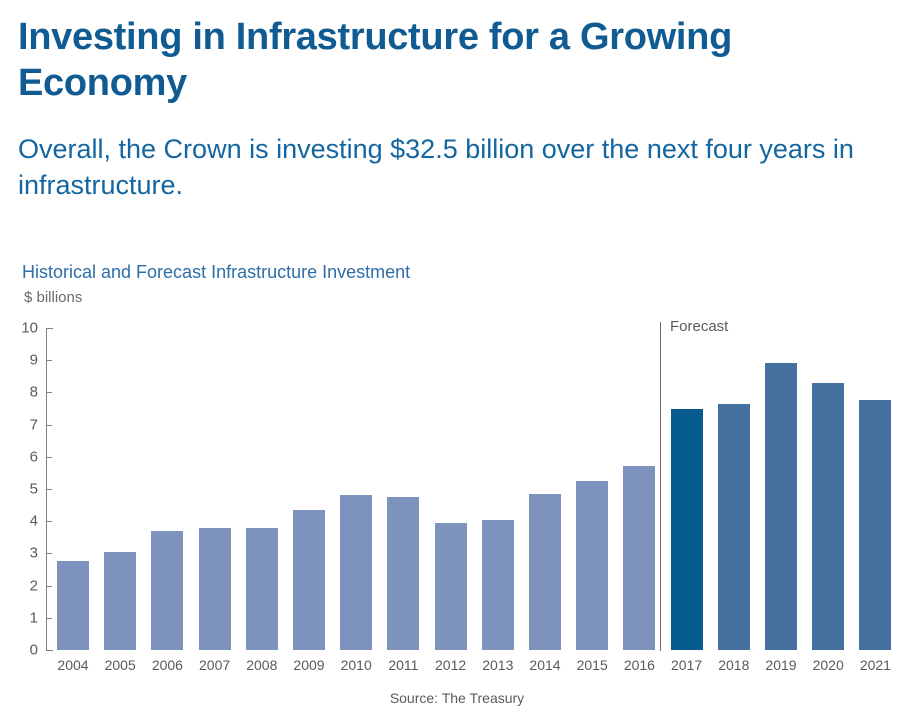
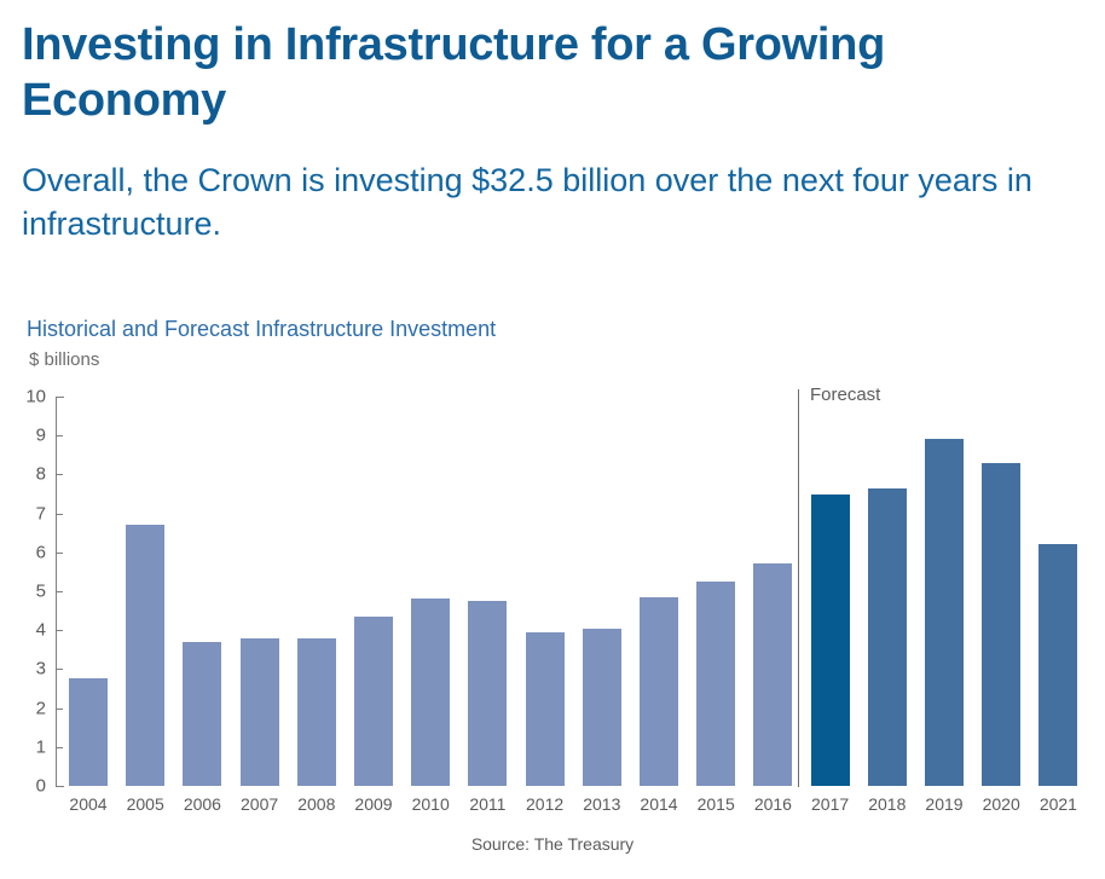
2005: 3.0 -> 6.7
2021: 7.8 -> 6.2
